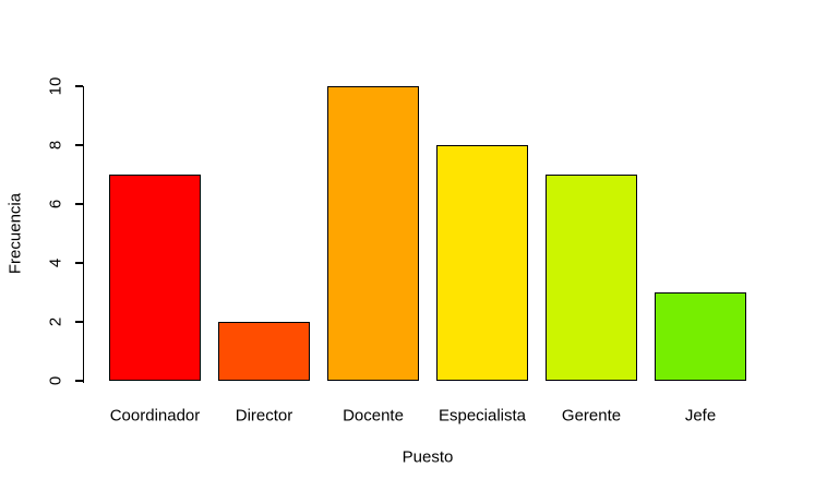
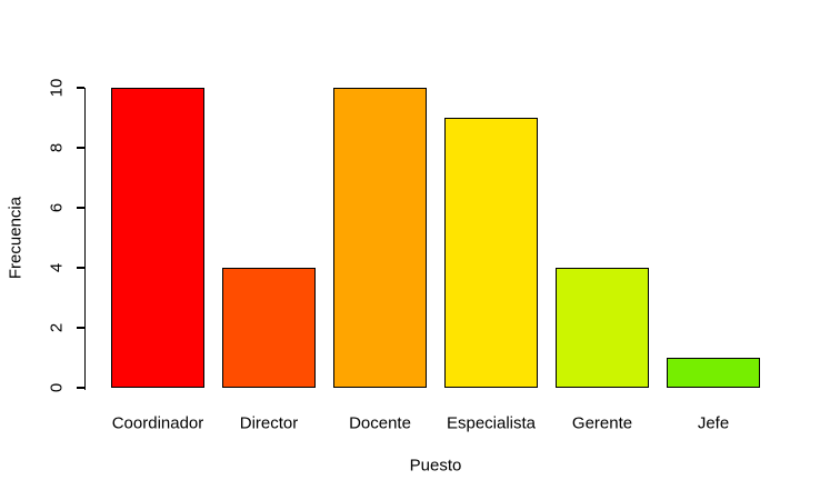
Coordinador: 7 -> 10
Director: 2 -> 4
Especialista: 8 -> 9
Gerente: 7 -> 4
Jefe: 3 -> 1
